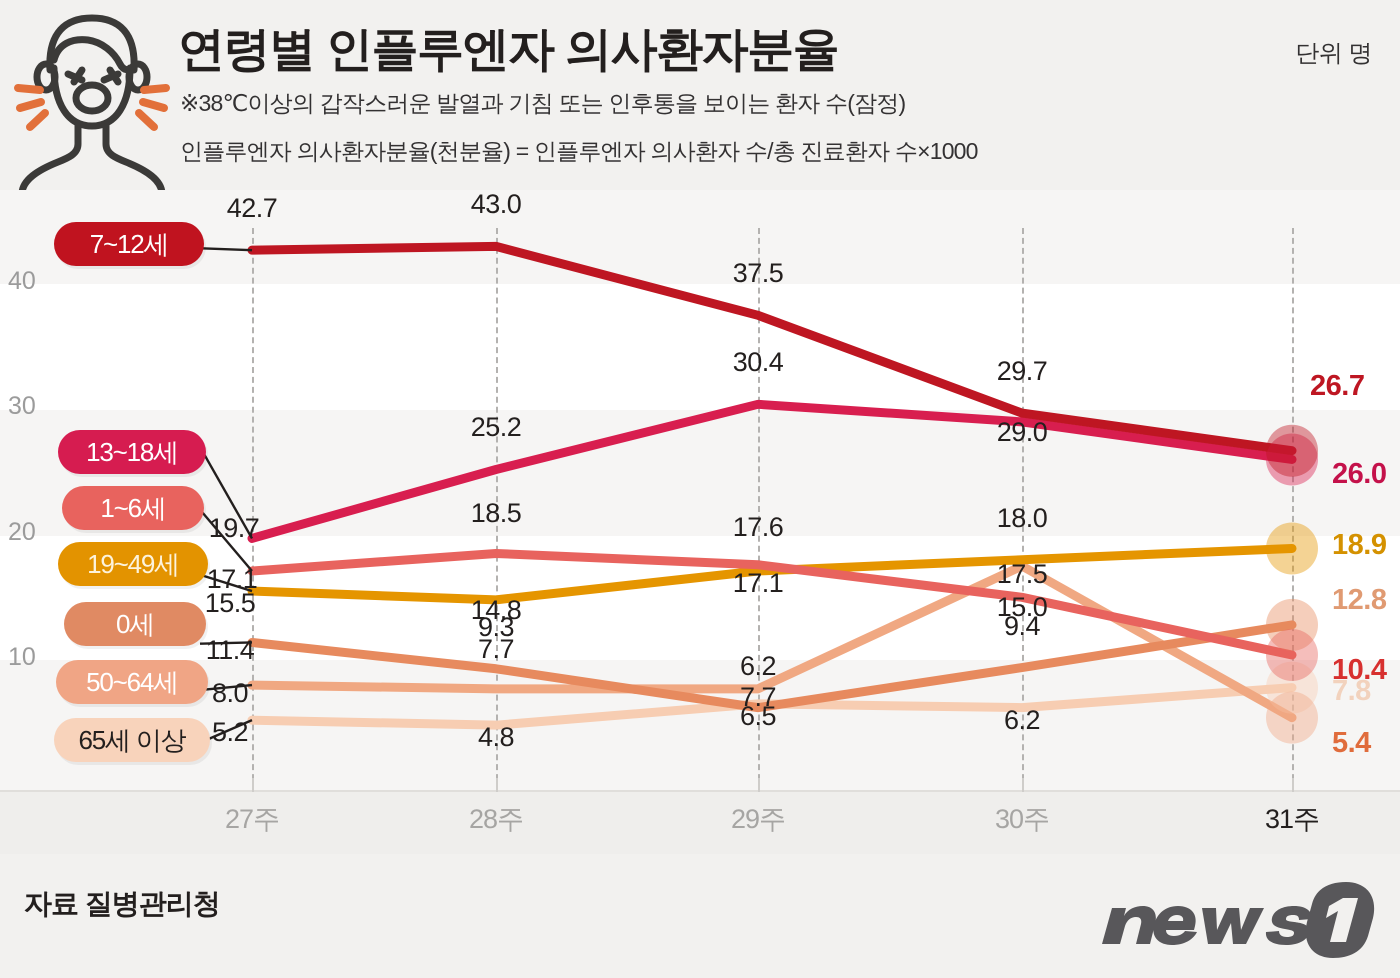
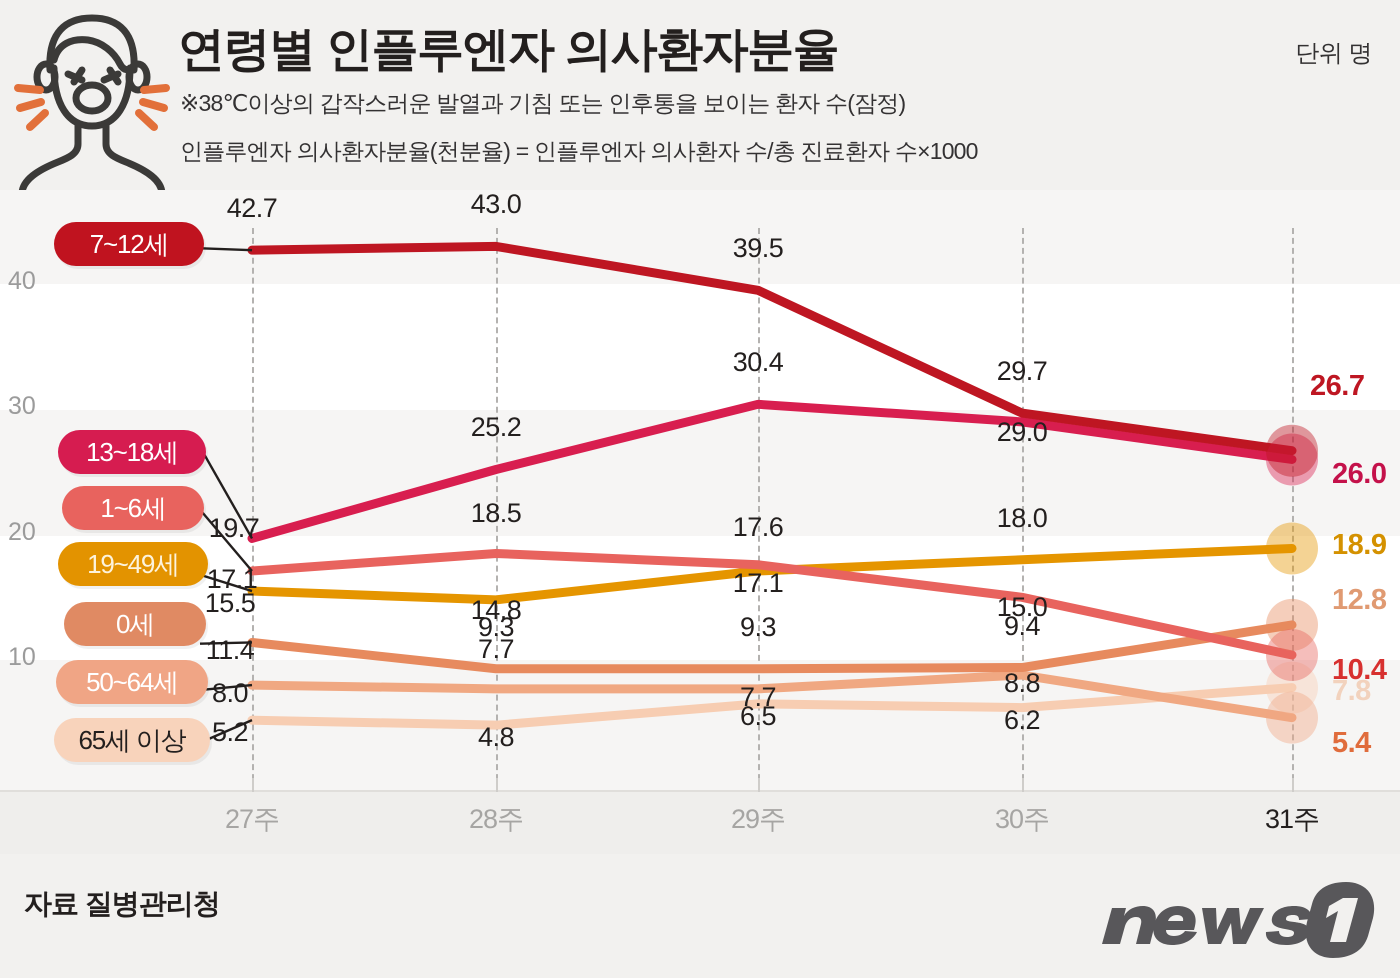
7~12세/29주: 37.5 -> 39.5
0세/29주: 6.2 -> 9.3
50~64세/30주: 17.5 -> 8.8
